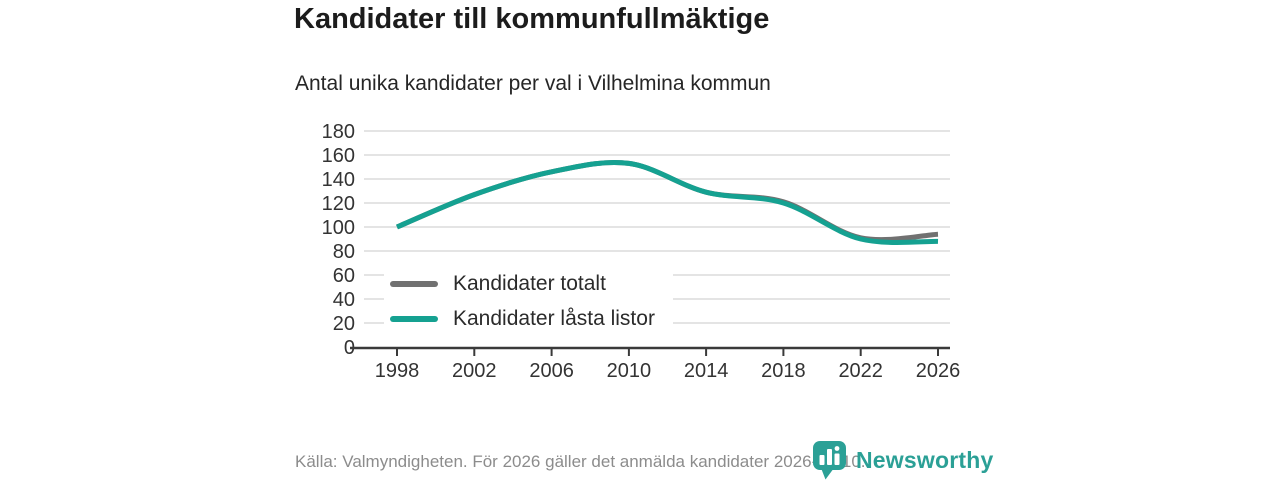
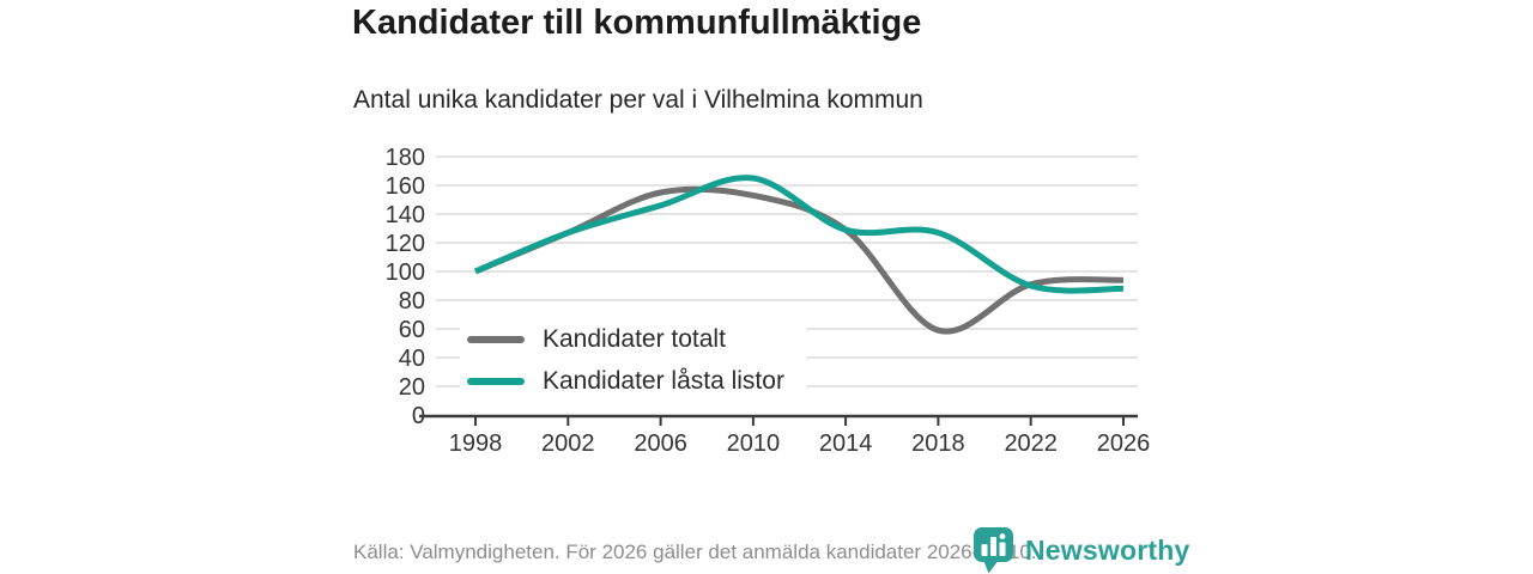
Kandidater totalt/2006: 146 -> 155
Kandidater låsta listor/2010: 153 -> 165
Kandidater totalt/2018: 121 -> 59
Kandidater låsta listor/2018: 120 -> 127
